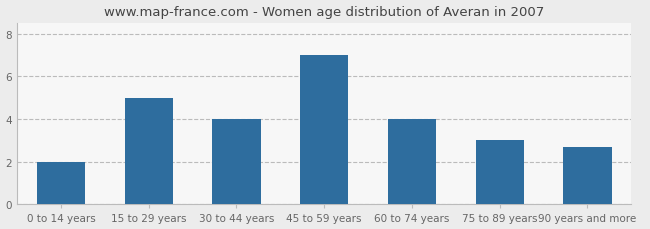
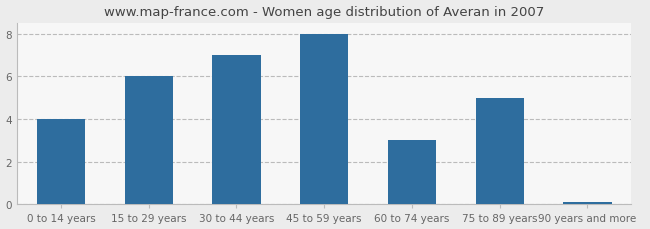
0 to 14 years: 2.0 -> 4.0
15 to 29 years: 5.0 -> 6.0
30 to 44 years: 4.0 -> 7.0
45 to 59 years: 7.0 -> 8.0
60 to 74 years: 4.0 -> 3.0
75 to 89 years: 3.0 -> 5.0
90 years and more: 2.7 -> 0.1
